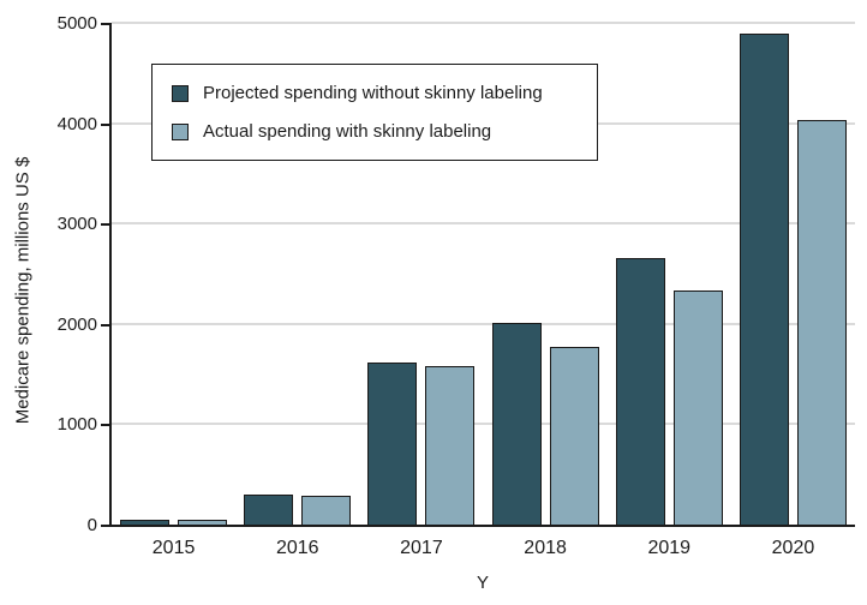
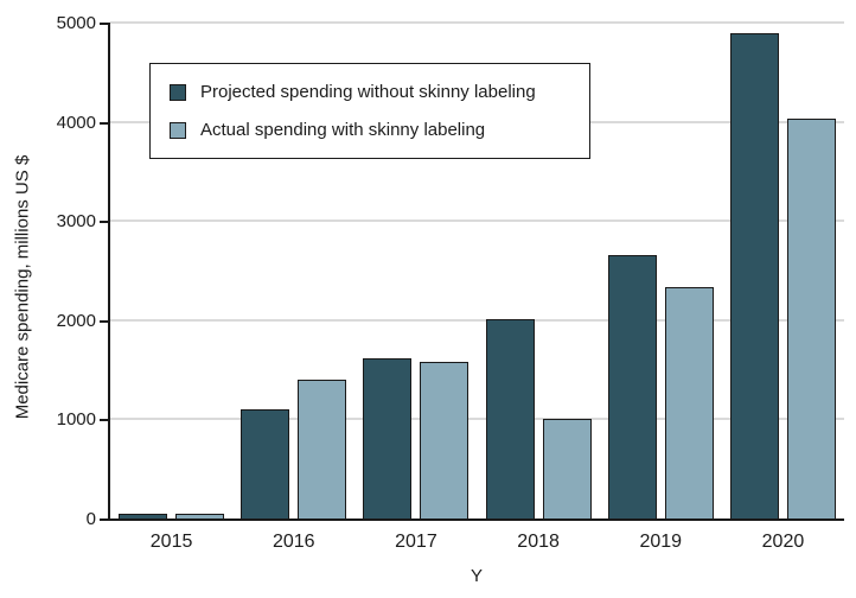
Projected spending without skinny labeling/2016: 300 -> 1100
Actual spending with skinny labeling/2016: 300 -> 1400
Actual spending with skinny labeling/2018: 1800 -> 1000
